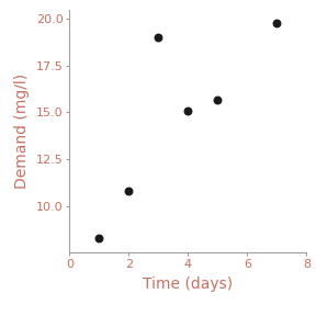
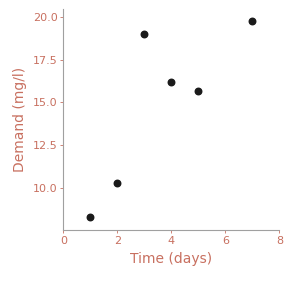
2: 10.8 -> 10.3
4: 15.1 -> 16.2
